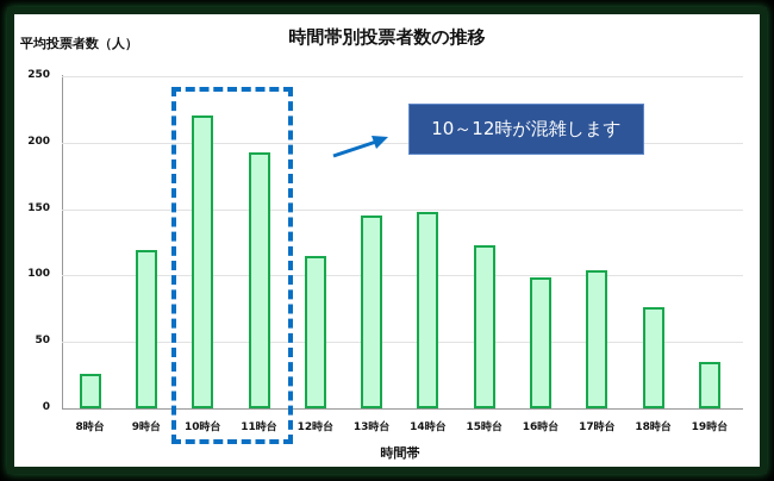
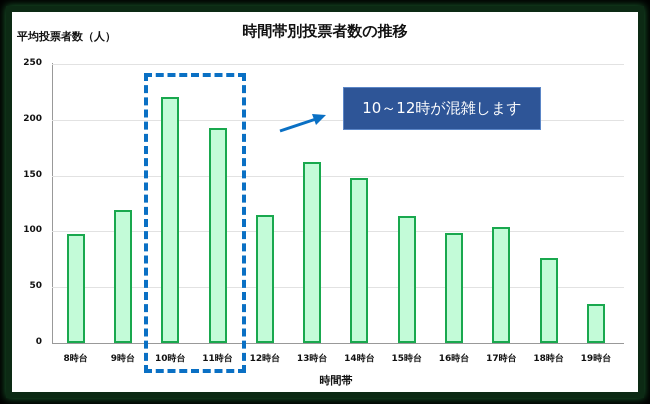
8時台: 26 -> 98
13時台: 145 -> 162
15時台: 123 -> 114
